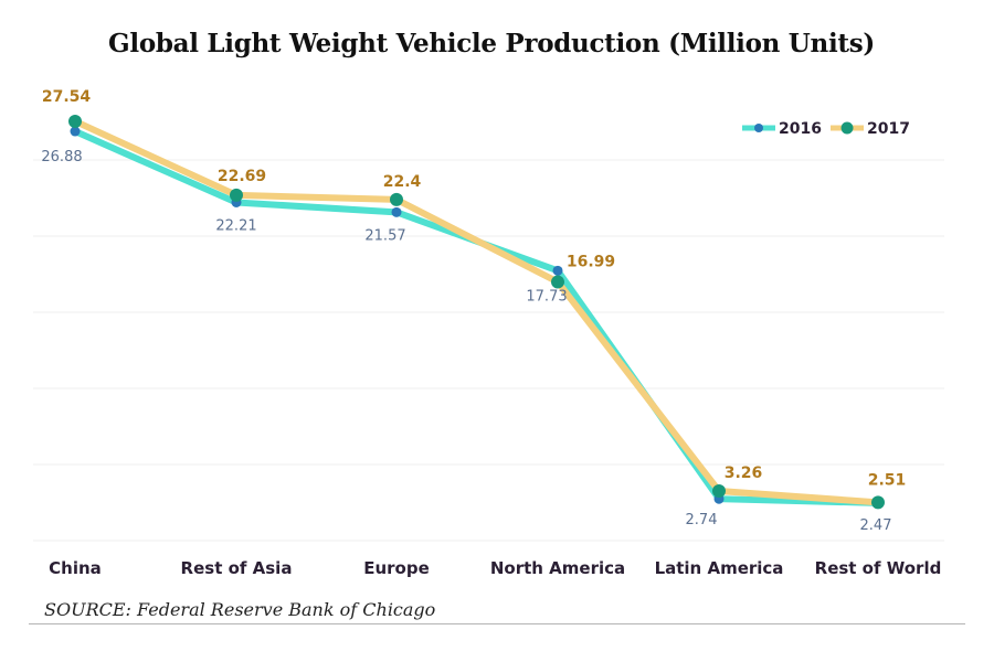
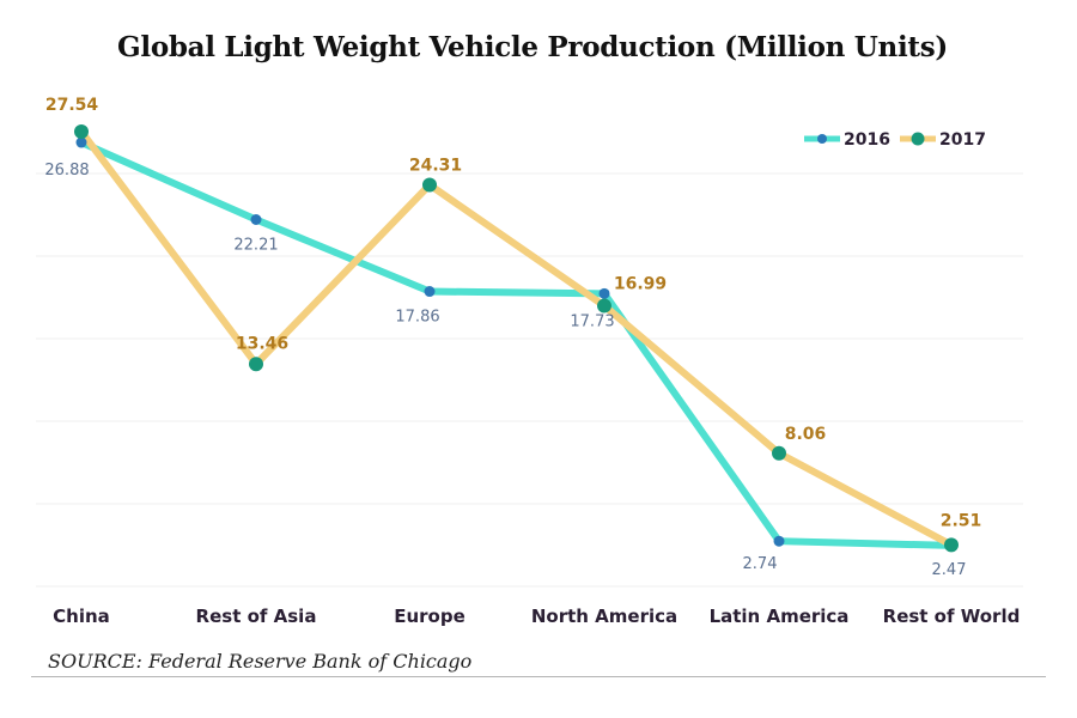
2017/Rest of Asia: 22.69 -> 13.46
2016/Europe: 21.57 -> 17.86
2017/Europe: 22.4 -> 24.31
2017/Latin America: 3.26 -> 8.06
